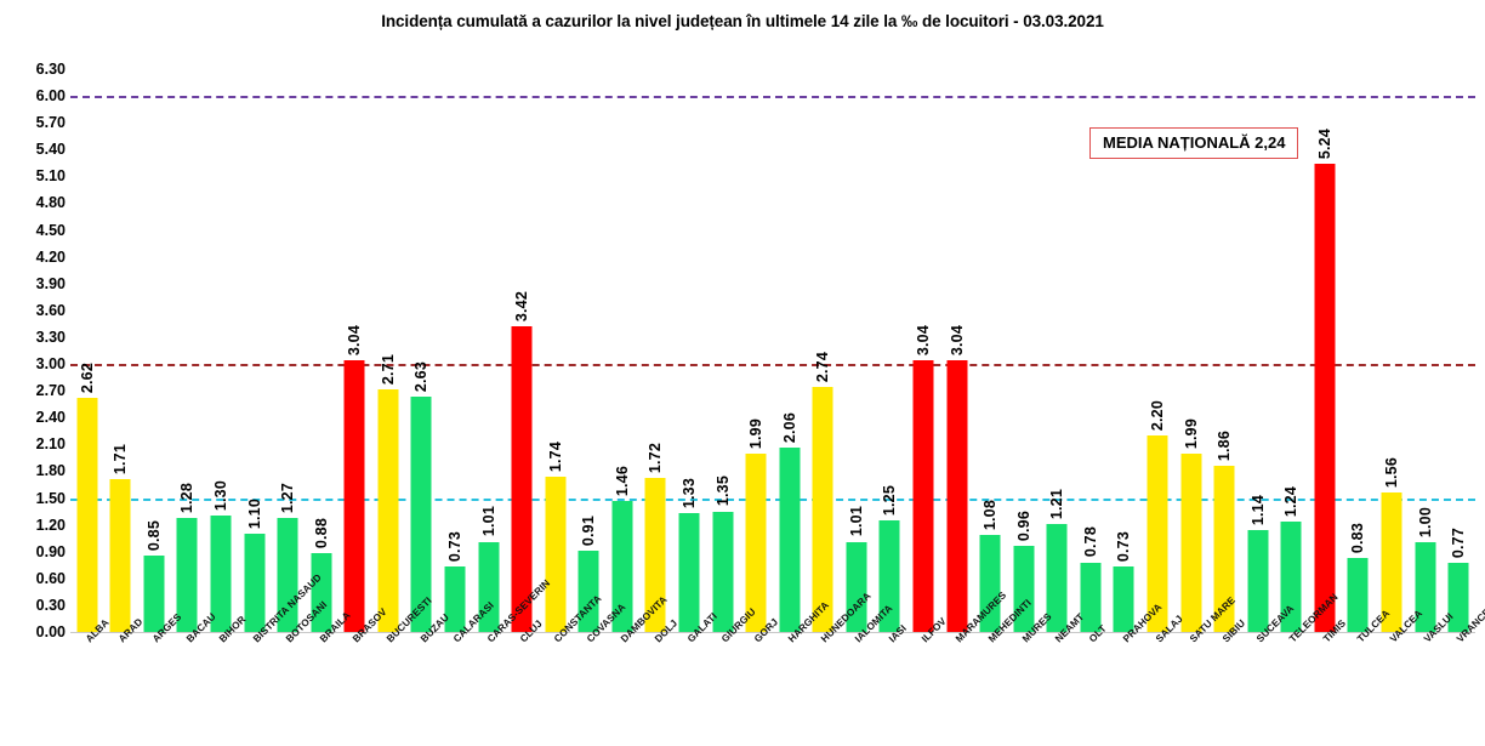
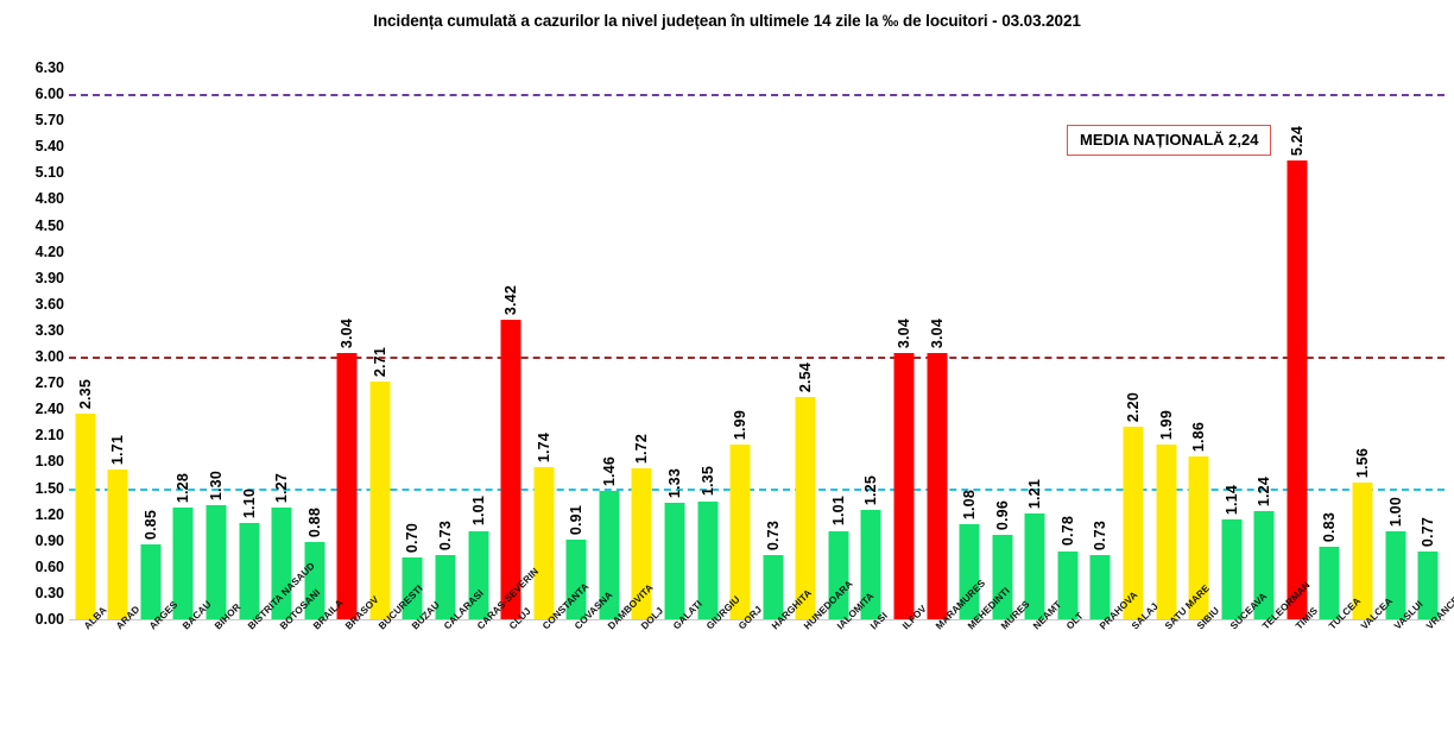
ALBA: 2.62 -> 2.35
BUZAU: 2.63 -> 0.70
HARGHITA: 2.06 -> 0.73
HUNEDOARA: 2.74 -> 2.54
